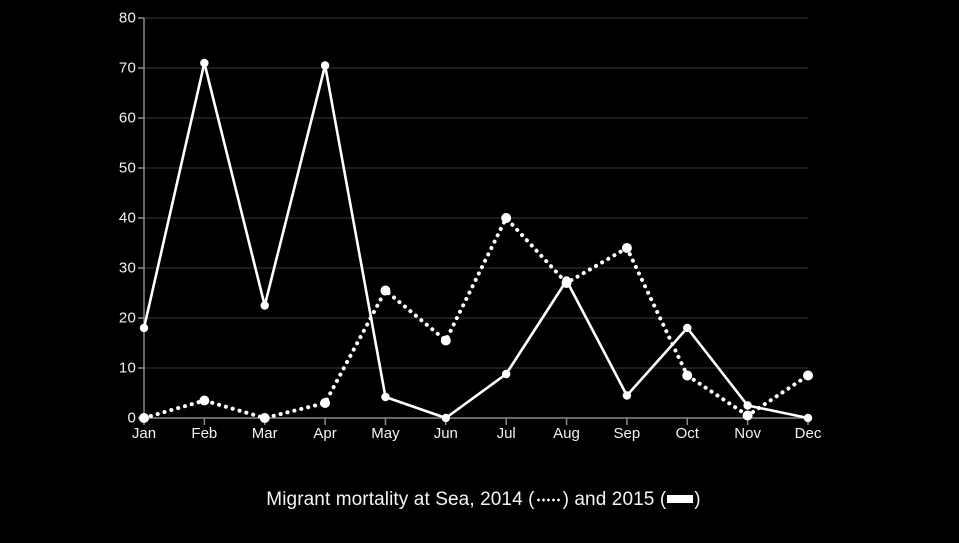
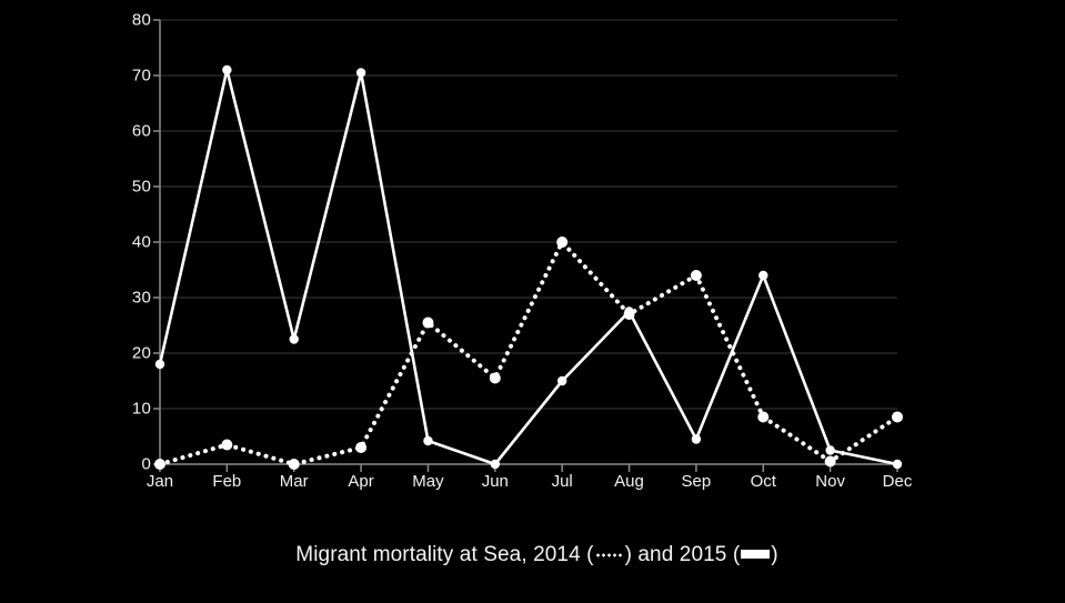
2015/Jul: 9 -> 15
2015/Oct: 18 -> 34
